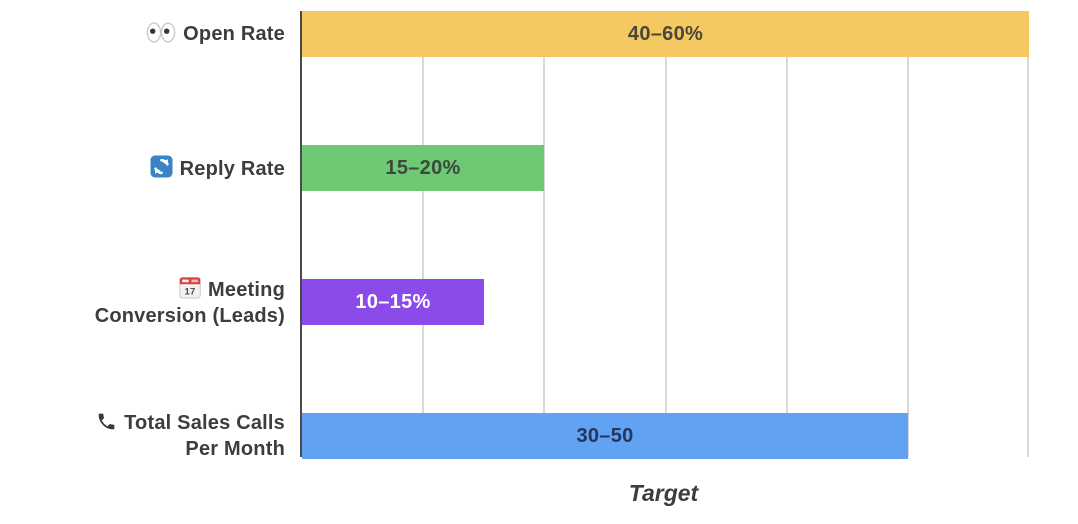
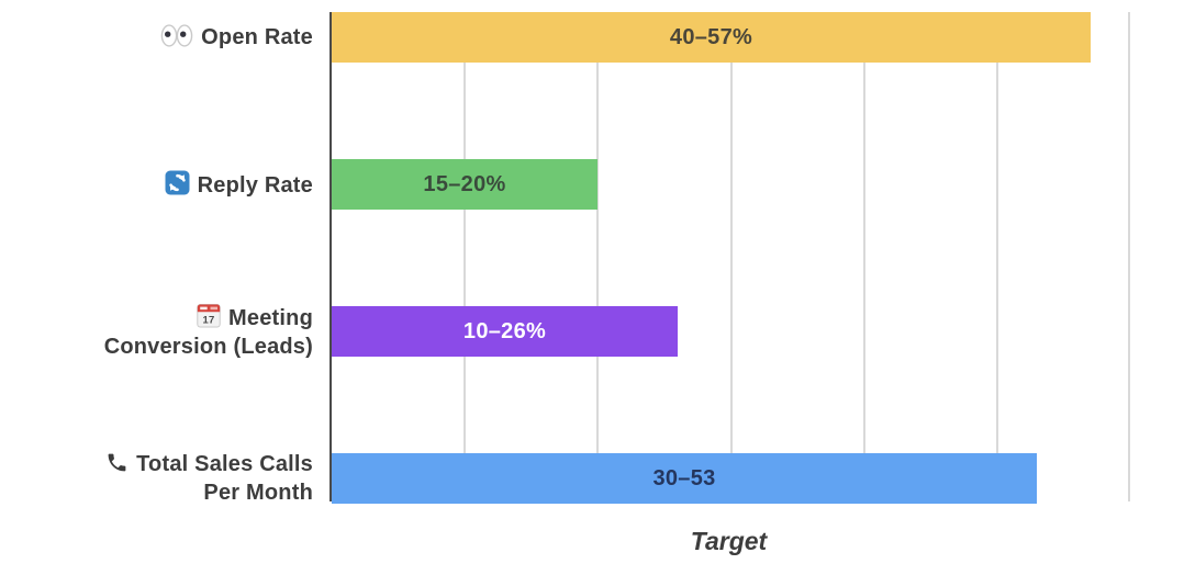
Open Rate: 60 -> 57
Meeting Conversion (Leads): 15 -> 26
Total Sales Calls Per Month: 50 -> 53
